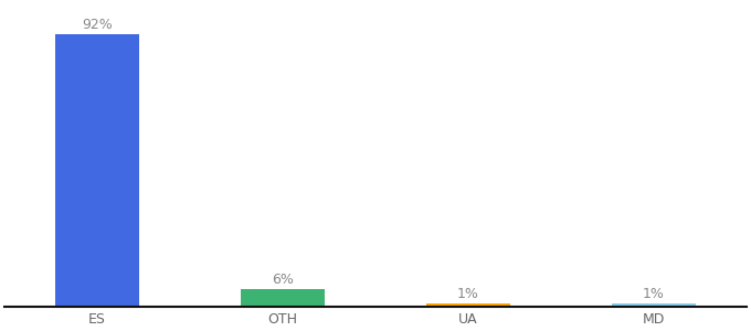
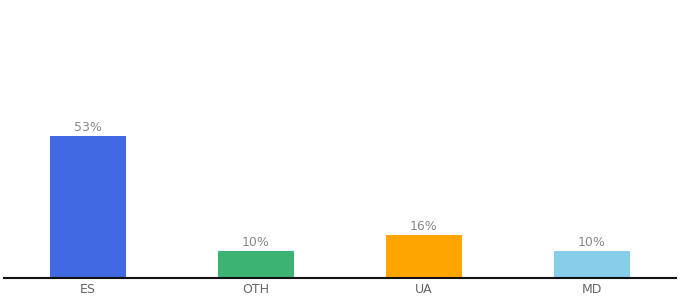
ES: 92% -> 53%
OTH: 6% -> 10%
UA: 1% -> 16%
MD: 1% -> 10%
